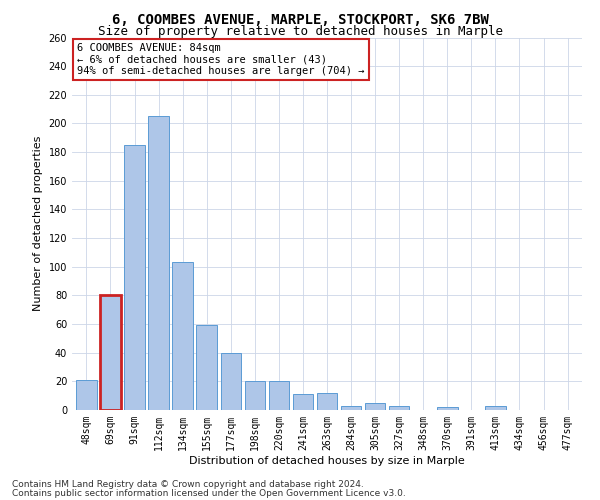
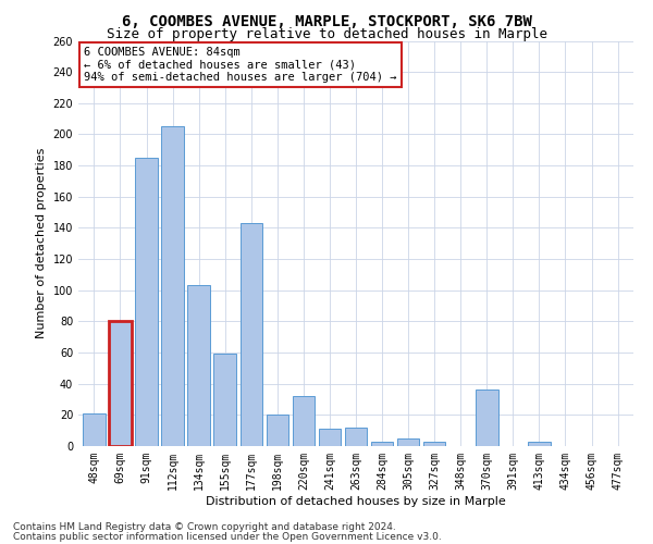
177sqm: 40 -> 143
220sqm: 20 -> 32
370sqm: 2 -> 36
